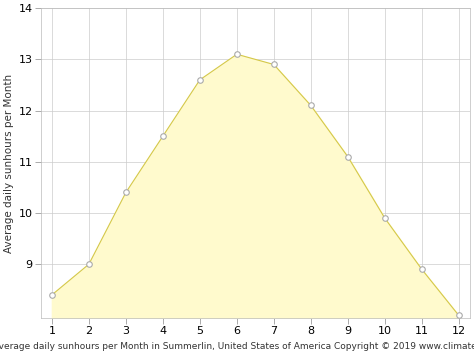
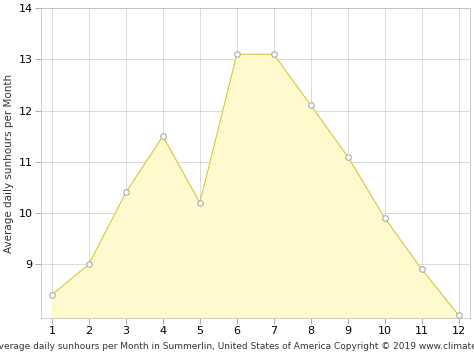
5: 12.6 -> 10.2
7: 12.9 -> 13.1
